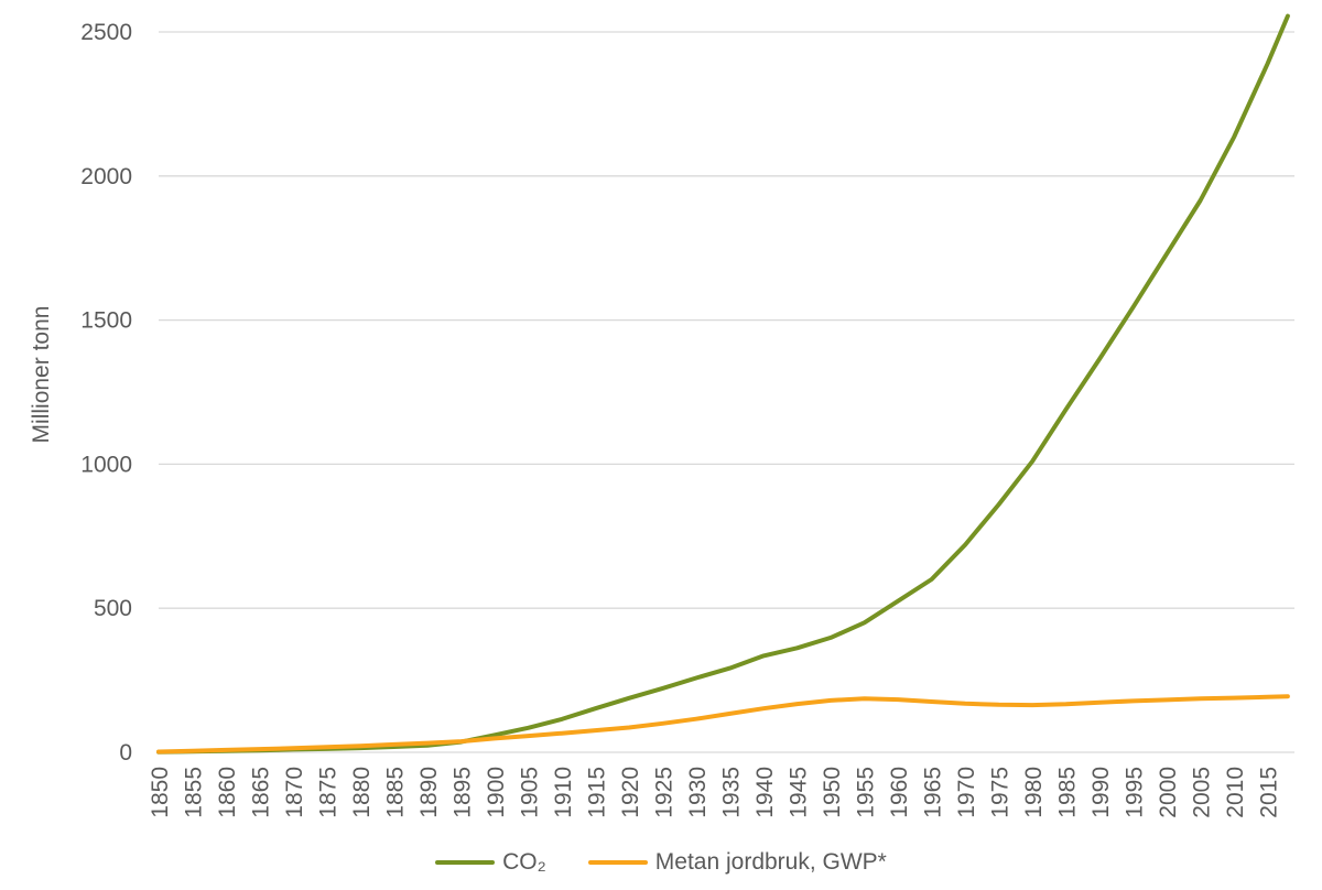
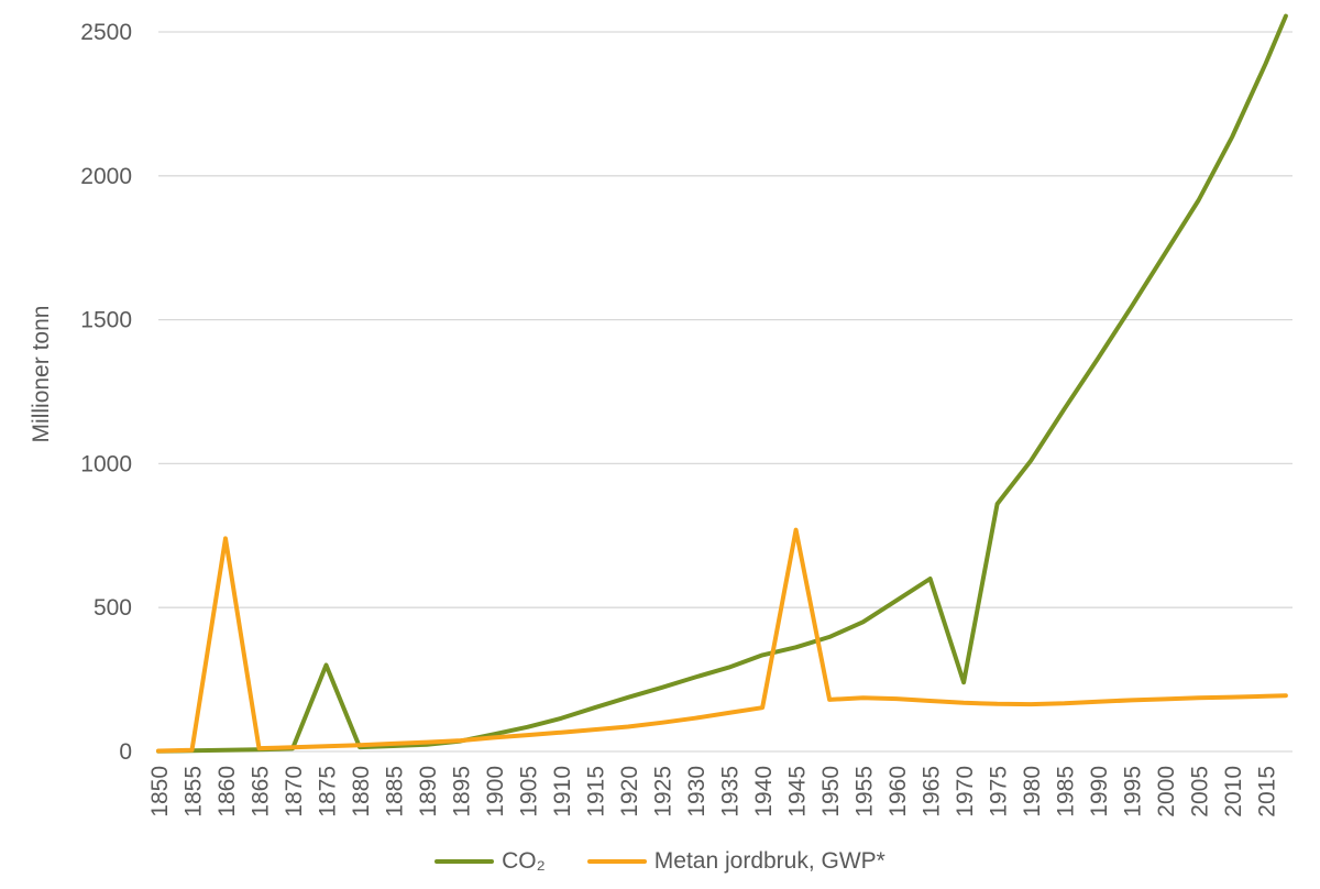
Metan jordbruk, GWP*/1860: 10 -> 740
CO₂/1875: 10 -> 300
Metan jordbruk, GWP*/1945: 170 -> 770
CO₂/1970: 720 -> 240
